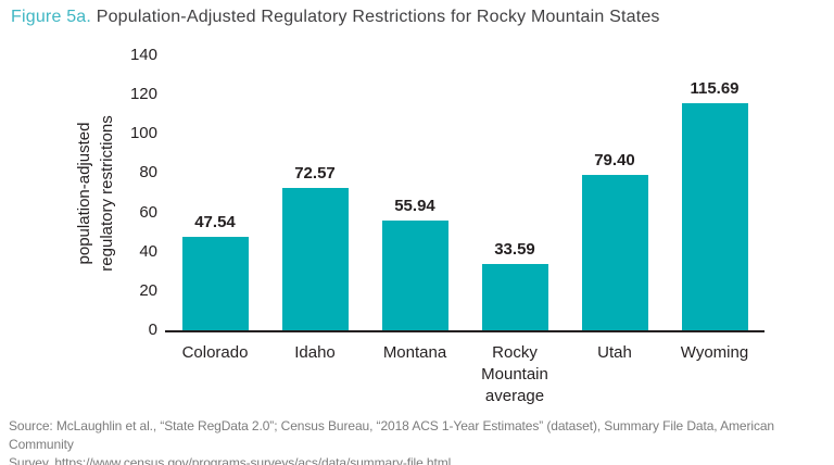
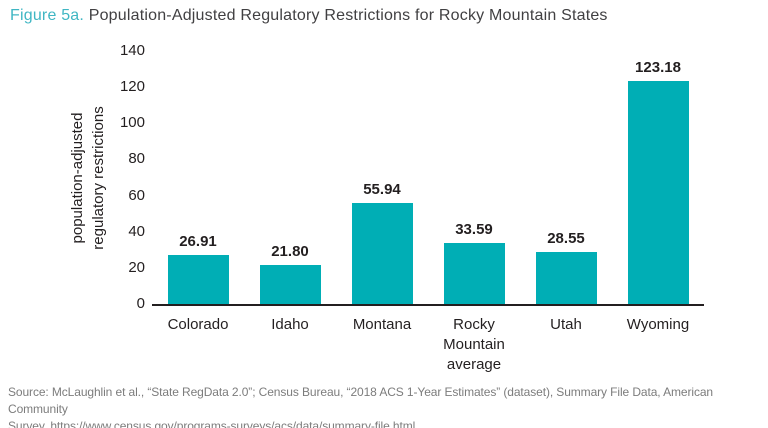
Colorado: 47.54 -> 26.91
Idaho: 72.57 -> 21.80
Utah: 79.40 -> 28.55
Wyoming: 115.69 -> 123.18
